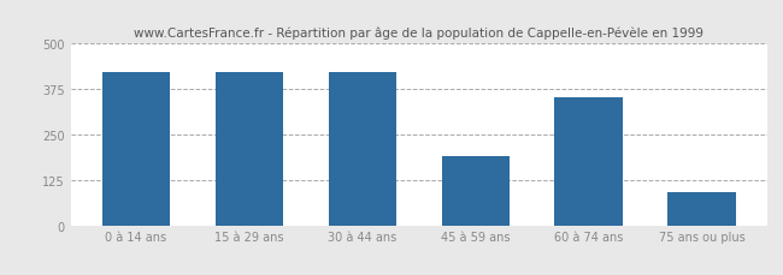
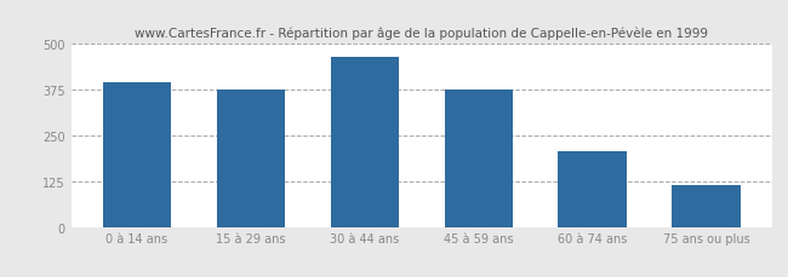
0 à 14 ans: 420 -> 393
15 à 29 ans: 420 -> 374
30 à 44 ans: 420 -> 462
45 à 59 ans: 190 -> 374
60 à 74 ans: 350 -> 207
75 ans ou plus: 90 -> 113
